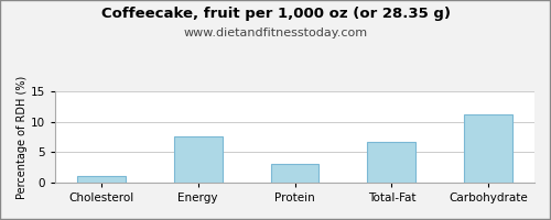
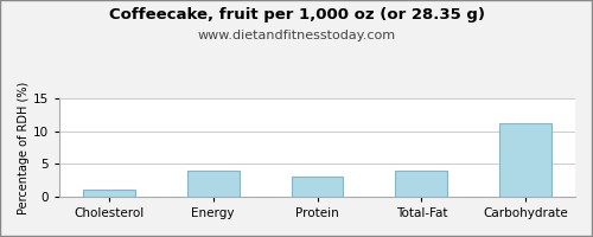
Energy: 7.6 -> 4.0
Total-Fat: 6.6 -> 4.0
